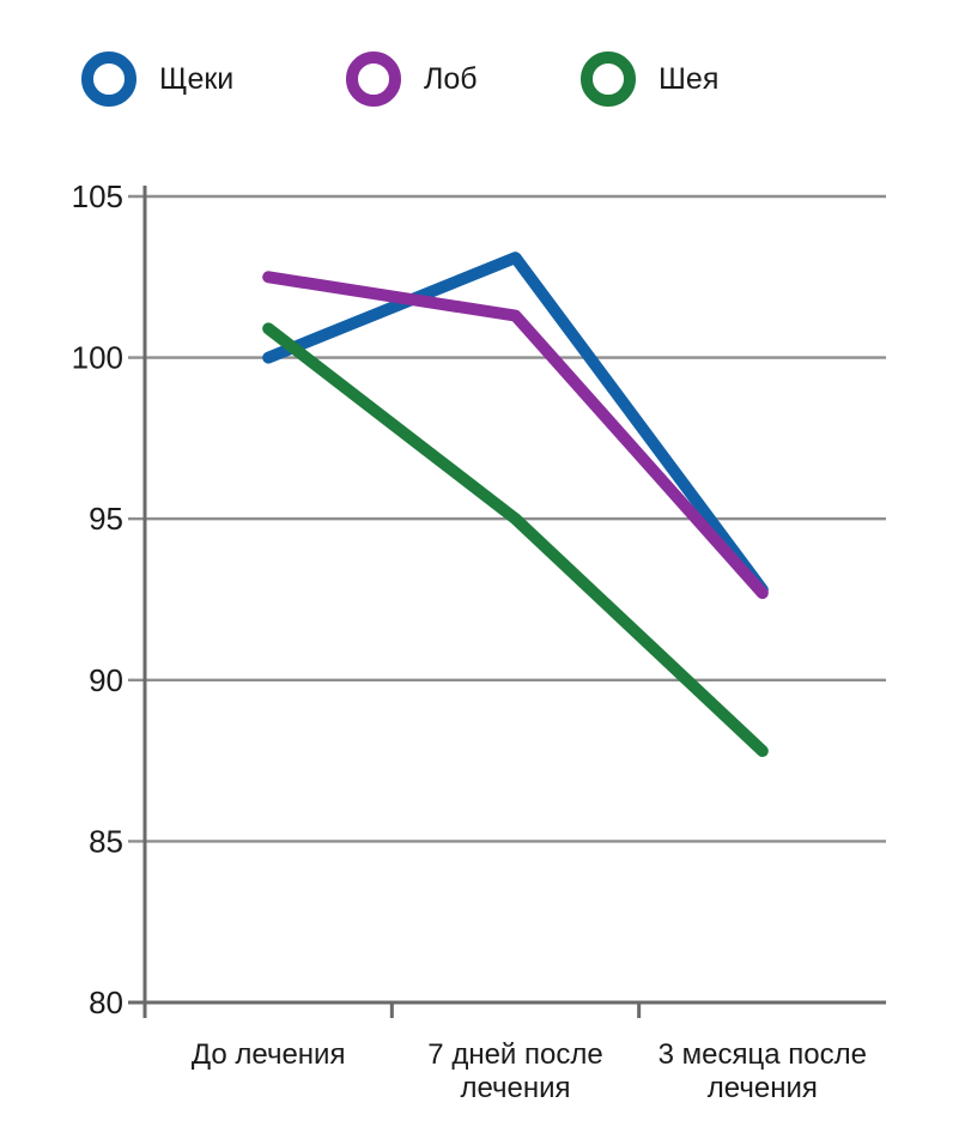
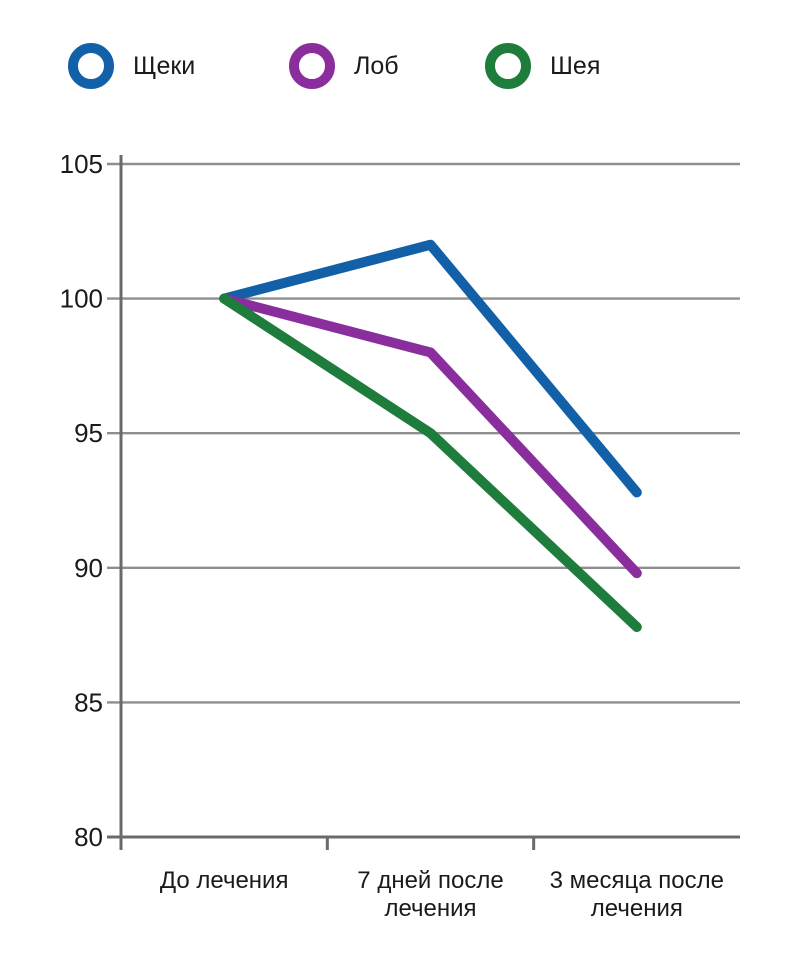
Лоб/До лечения: 102.5 -> 100.0
Шея/До лечения: 100.9 -> 100.0
Щеки/7 дней после лечения: 103.1 -> 102.0
Лоб/7 дней после лечения: 101.3 -> 98.0
Лоб/3 месяца после лечения: 92.7 -> 89.8
